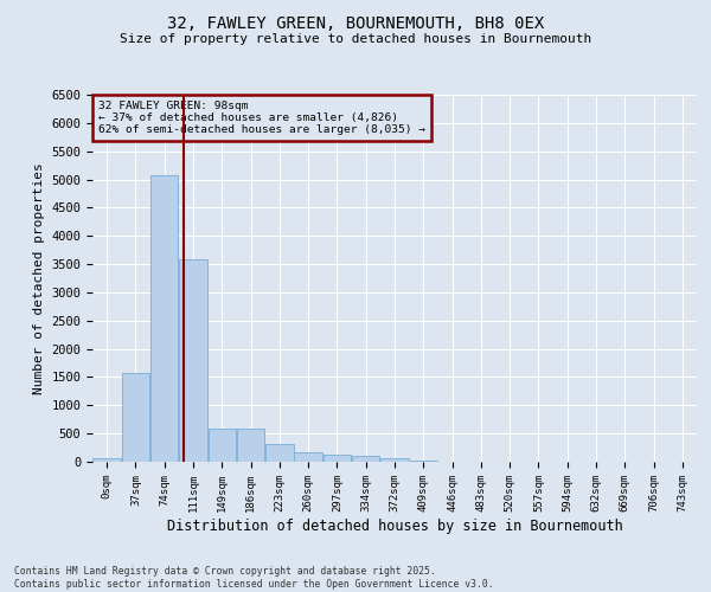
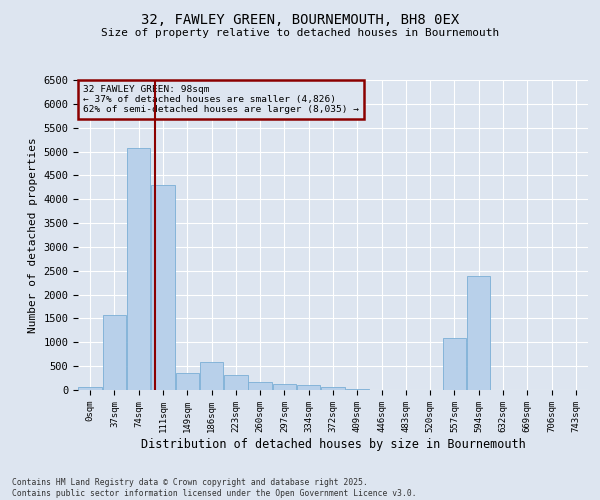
111sqm: 3580 -> 4300
149sqm: 590 -> 350
557sqm: 0 -> 1100
594sqm: 0 -> 2400
